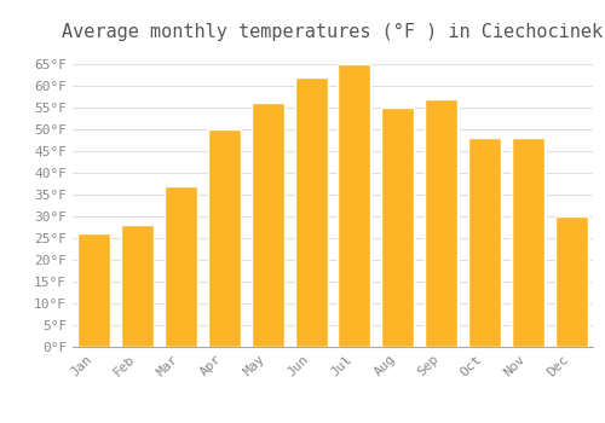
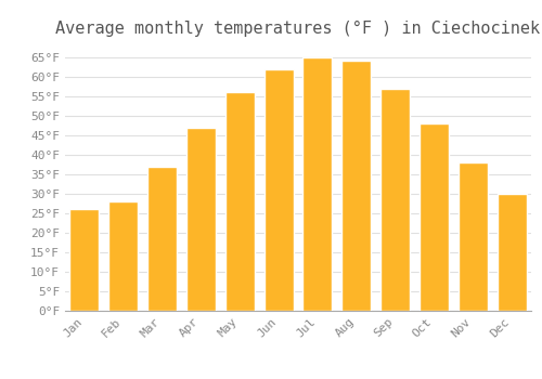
Apr: 50°F -> 47°F
Aug: 55°F -> 64°F
Nov: 48°F -> 38°F
